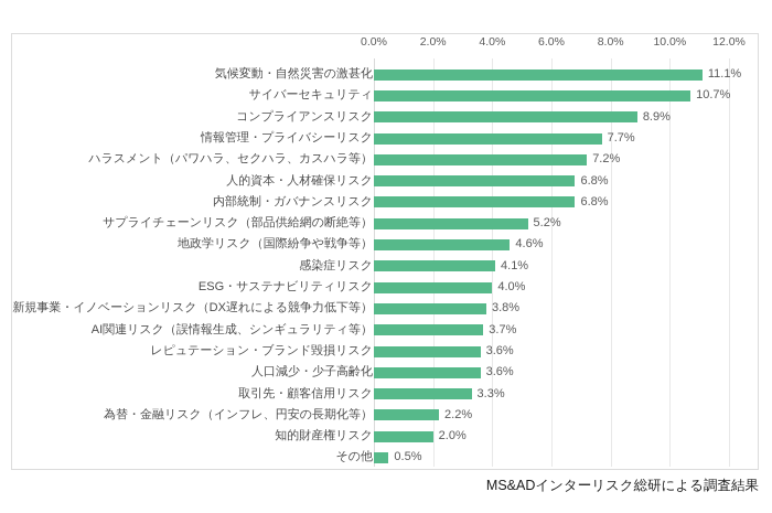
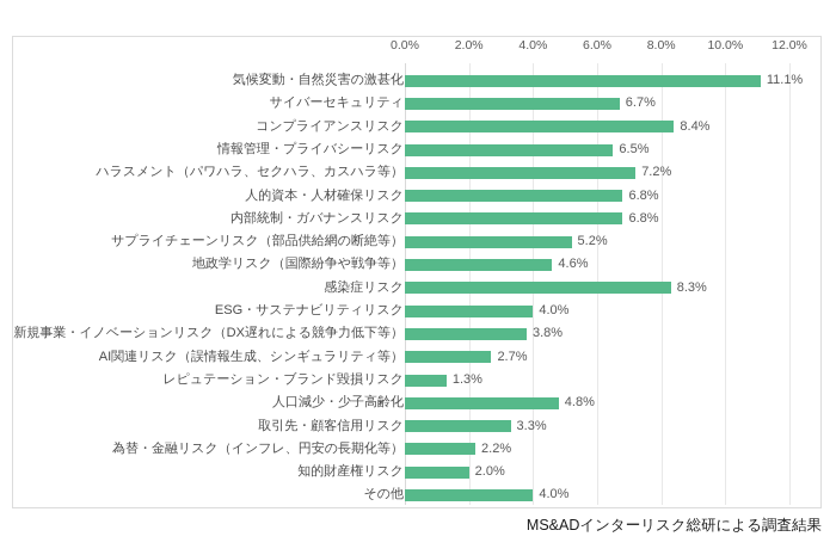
サイバーセキュリティ: 10.7% -> 6.7%
コンプライアンスリスク: 8.9% -> 8.4%
情報管理・プライバシーリスク: 7.7% -> 6.5%
感染症リスク: 4.1% -> 8.3%
AI関連リスク（誤情報生成、シンギュラリティ等）: 3.7% -> 2.7%
レピュテーション・ブランド毀損リスク: 3.6% -> 1.3%
人口減少・少子高齢化: 3.6% -> 4.8%
その他: 0.5% -> 4.0%
